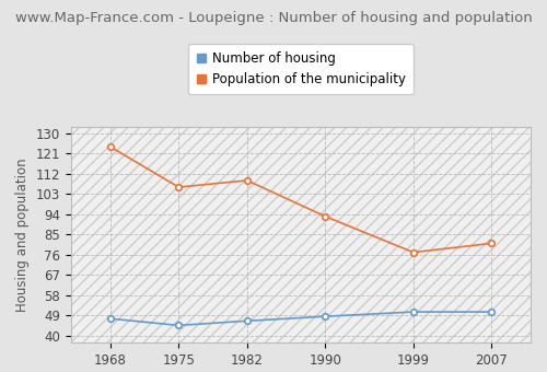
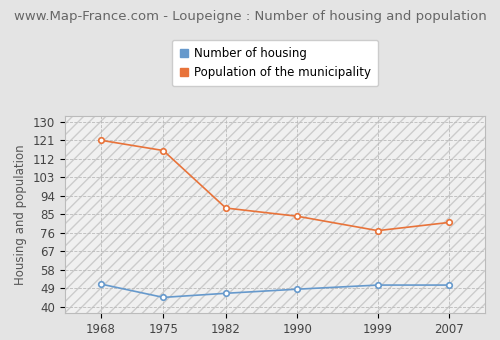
Number of housing/1968: 47.5 -> 51.0
Population of the municipality/1968: 124 -> 121
Population of the municipality/1975: 106 -> 116
Population of the municipality/1982: 109 -> 88
Population of the municipality/1990: 93 -> 84
